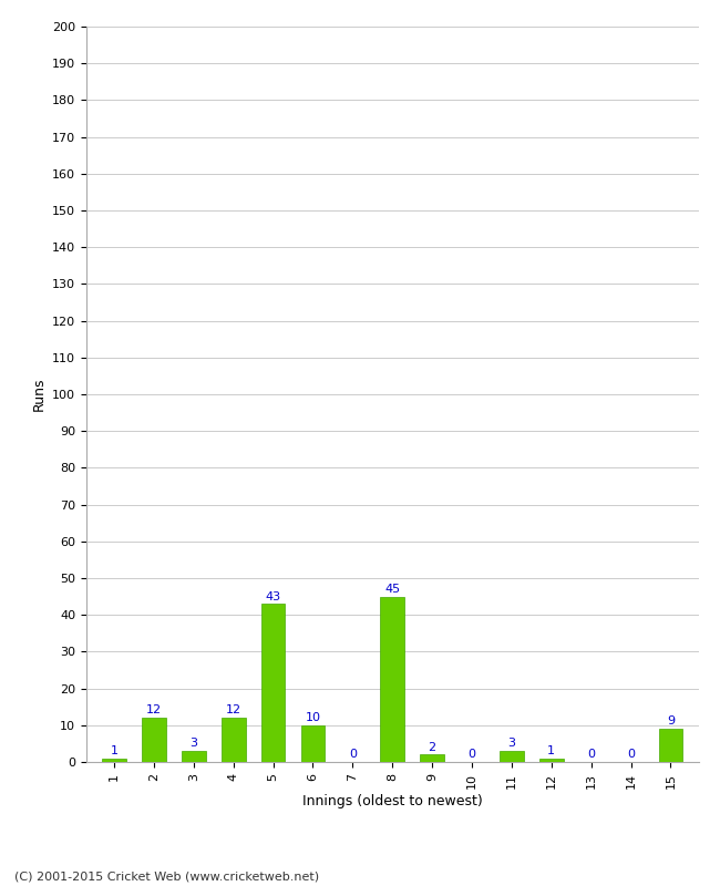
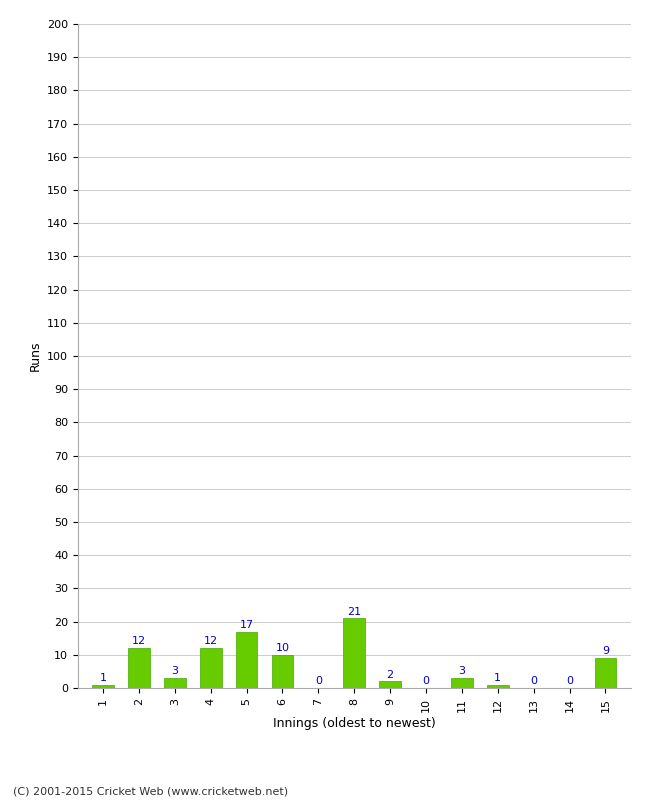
5: 43 -> 17
8: 45 -> 21
